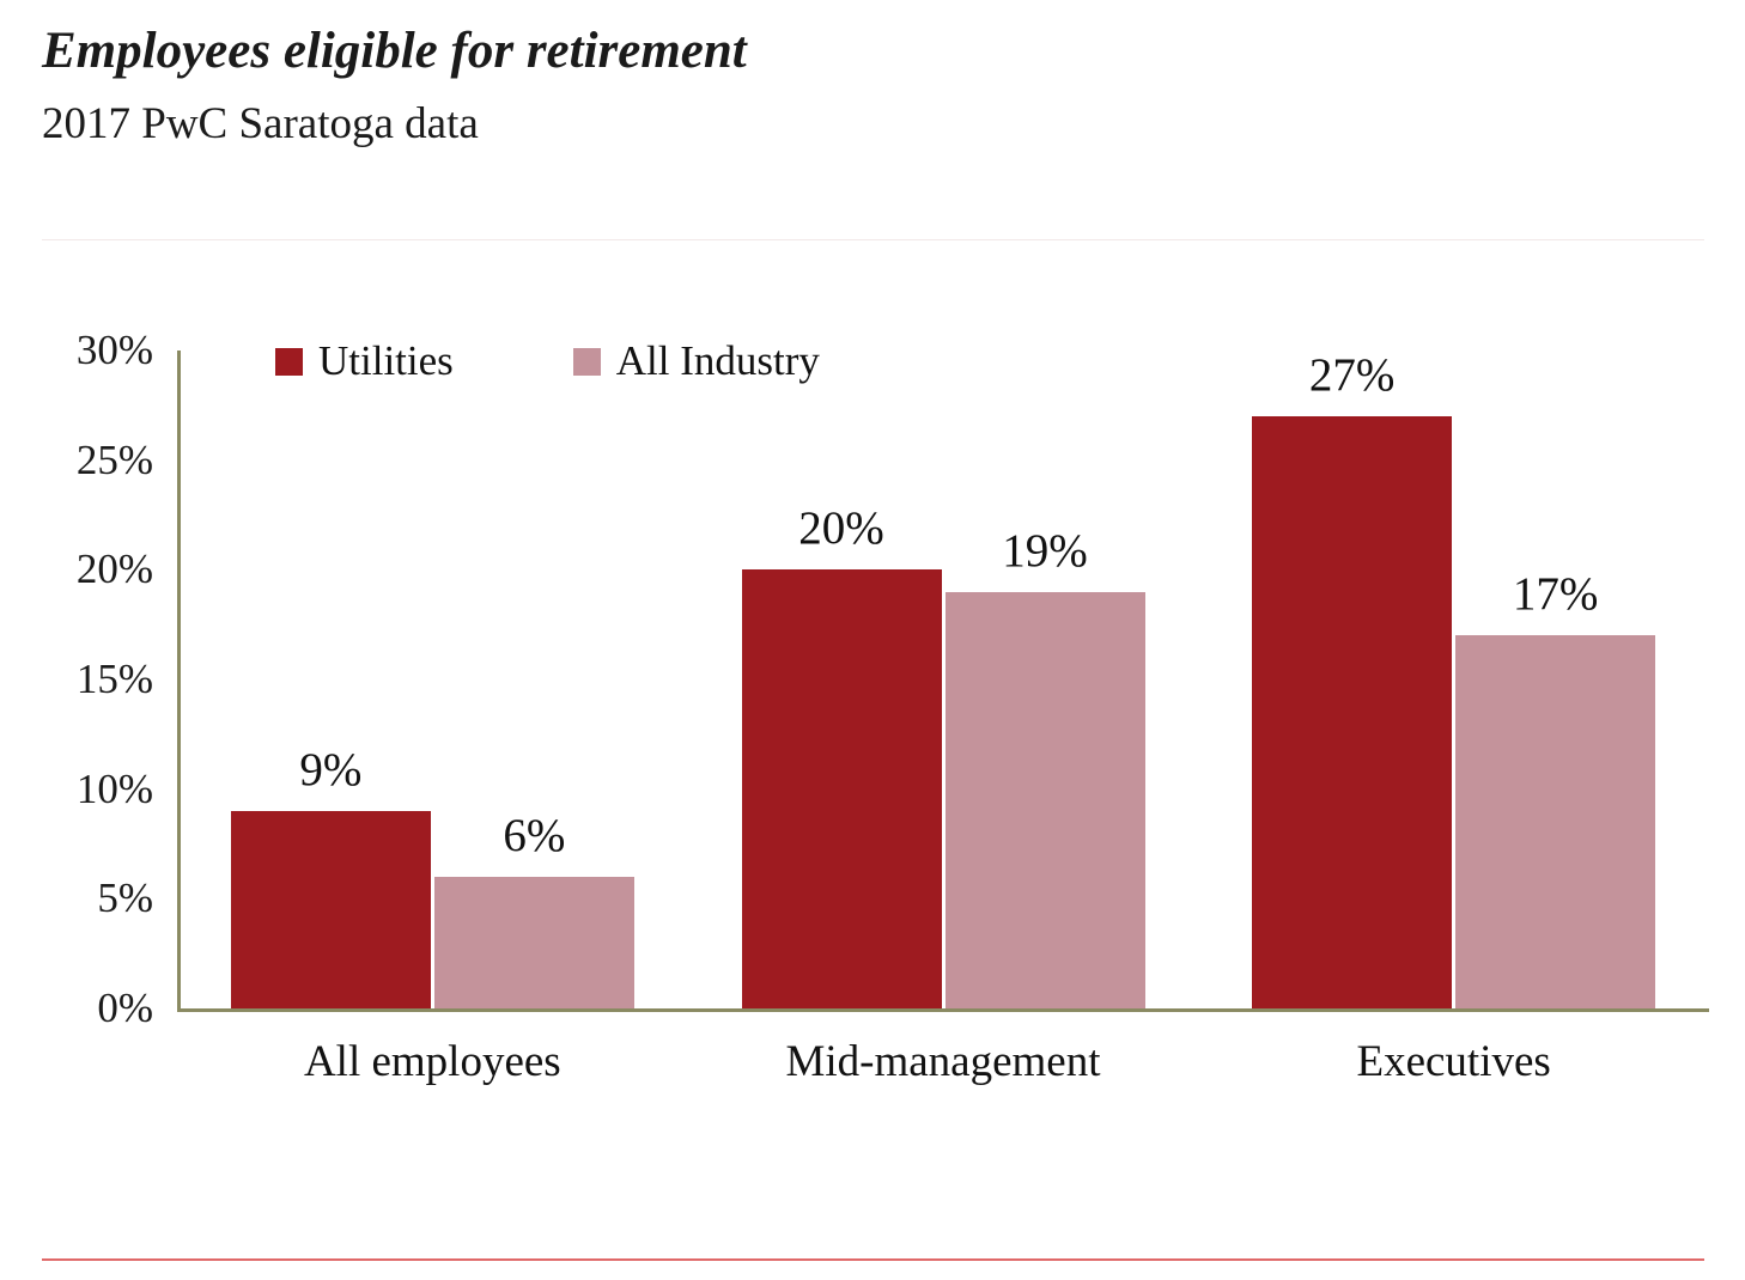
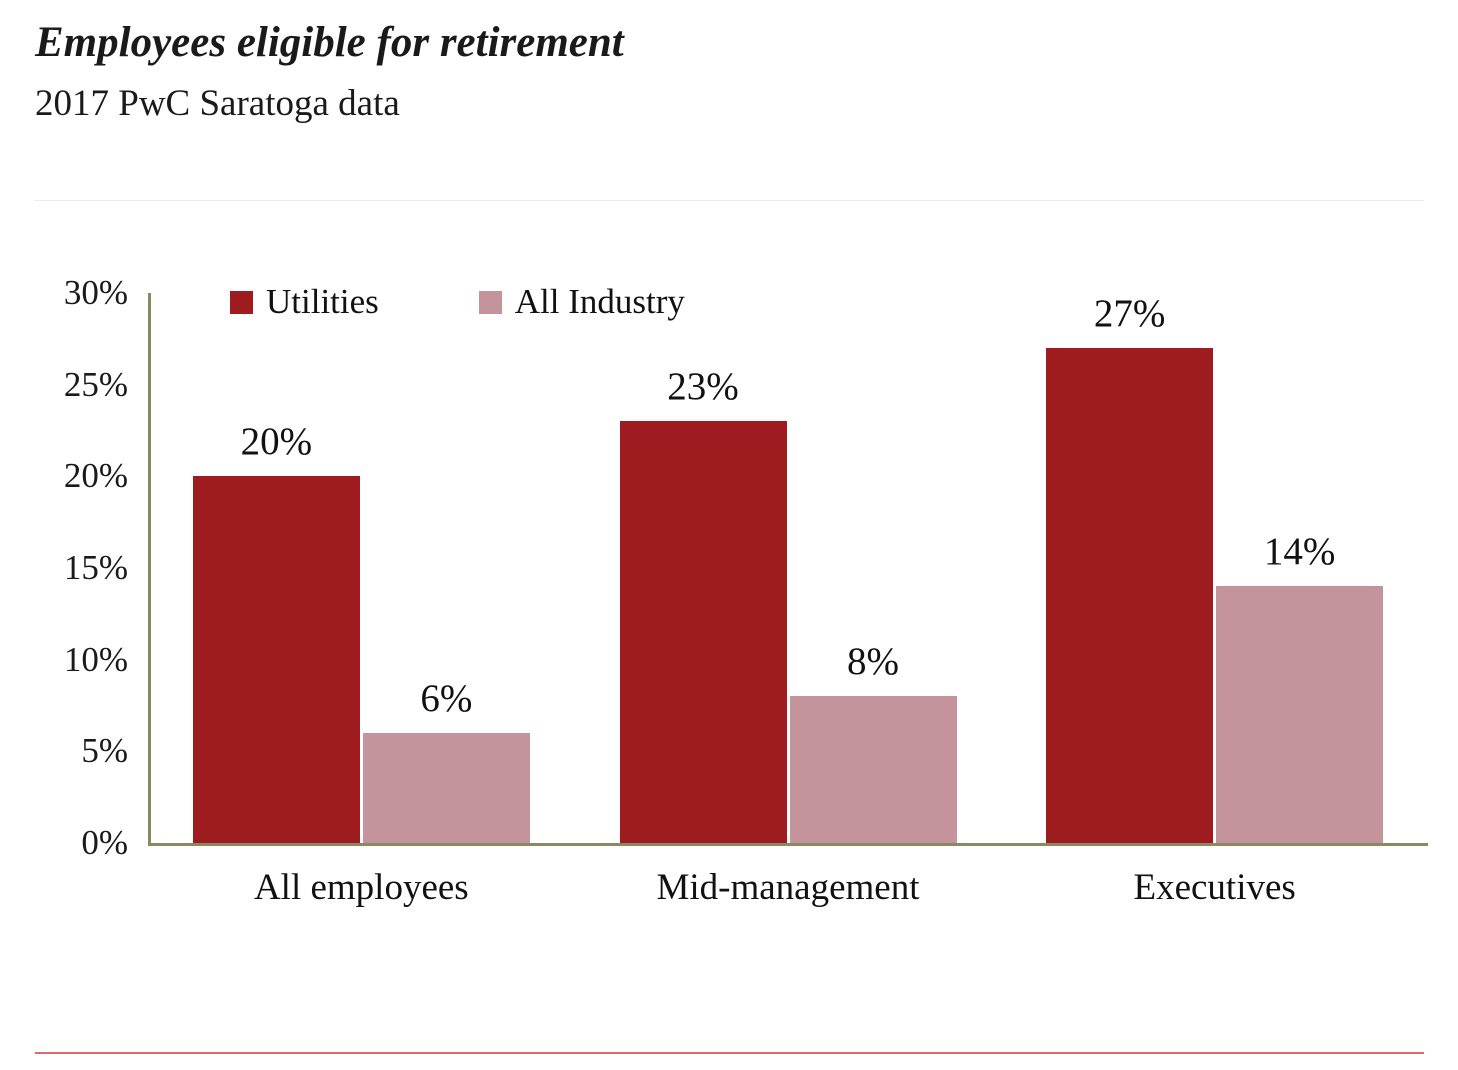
Utilities/All employees: 9% -> 20%
Utilities/Mid-management: 20% -> 23%
All Industry/Mid-management: 19% -> 8%
All Industry/Executives: 17% -> 14%
